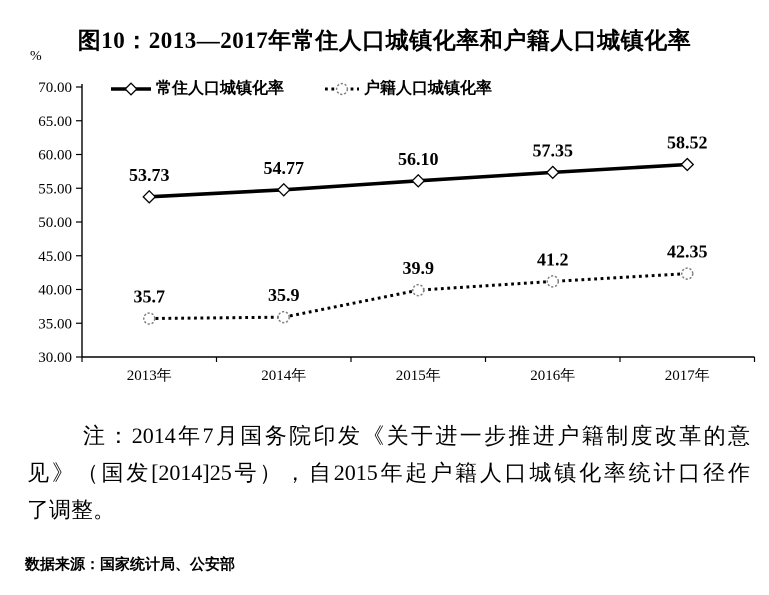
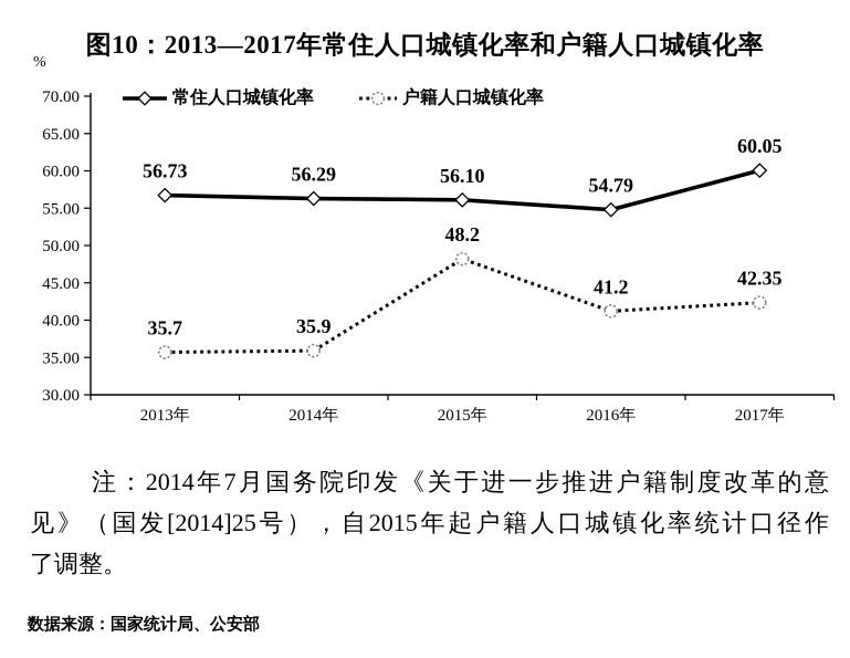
常住人口城镇化率/2013年: 53.73 -> 56.73
常住人口城镇化率/2014年: 54.77 -> 56.29
户籍人口城镇化率/2015年: 39.9 -> 48.2
常住人口城镇化率/2016年: 57.35 -> 54.79
常住人口城镇化率/2017年: 58.52 -> 60.05
